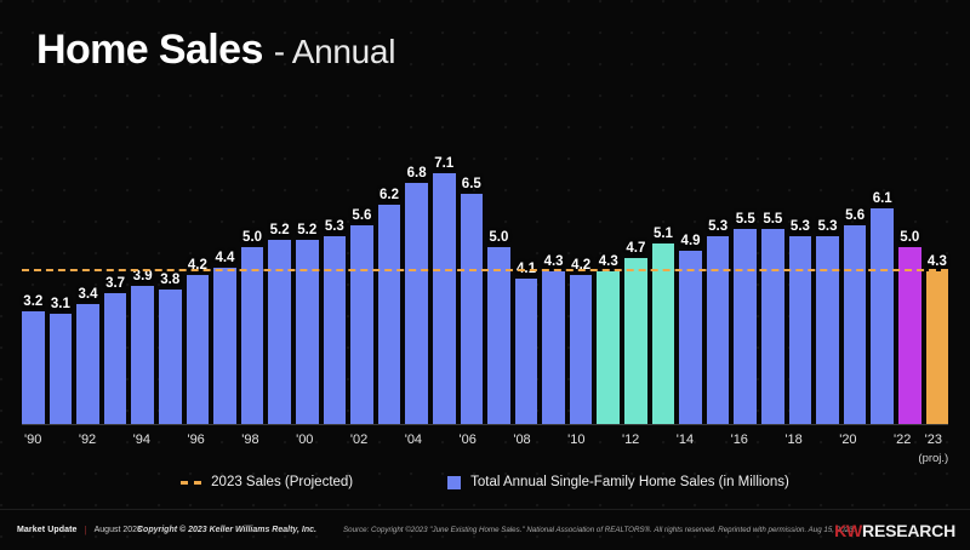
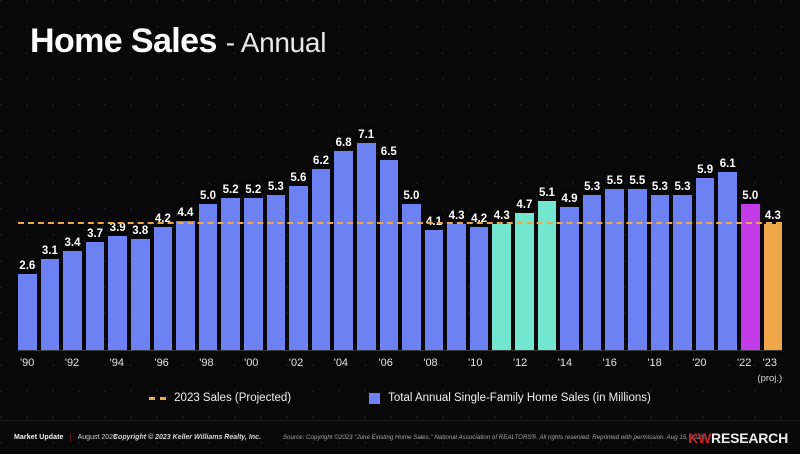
'90: 3.2 -> 2.6
'20: 5.6 -> 5.9
